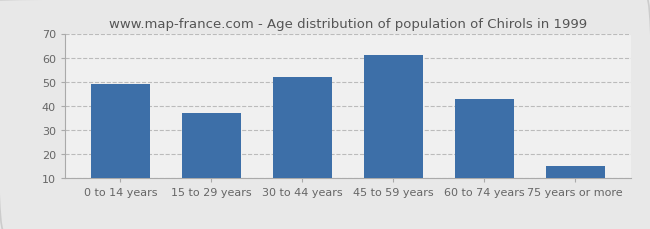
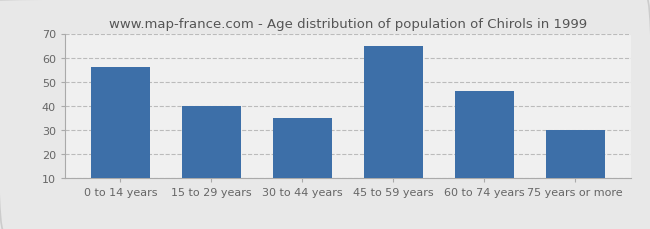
0 to 14 years: 49 -> 56
15 to 29 years: 37 -> 40
30 to 44 years: 52 -> 35
45 to 59 years: 61 -> 65
60 to 74 years: 43 -> 46
75 years or more: 15 -> 30
